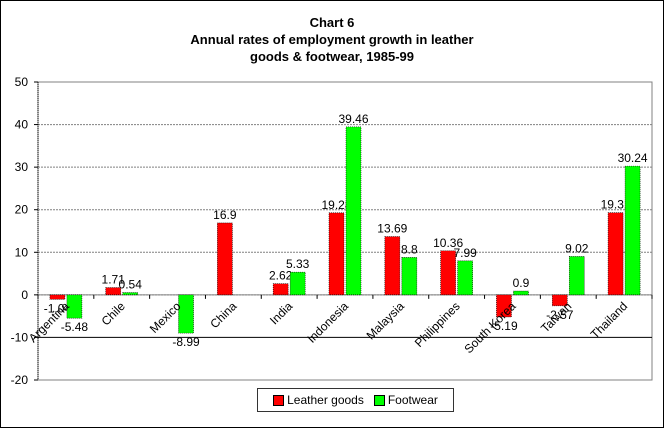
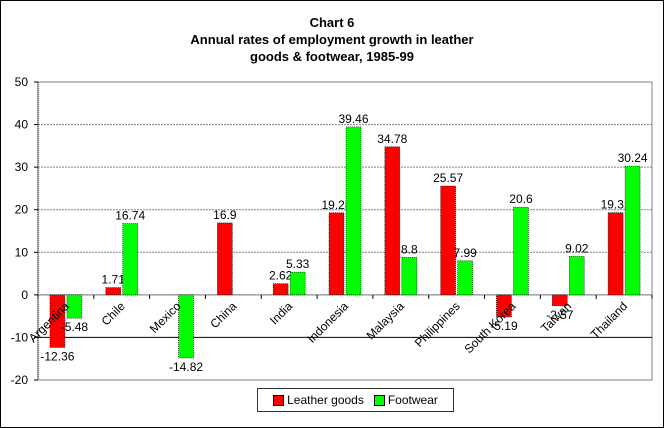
Leather goods/Argentina: -1.04 -> -12.36
Footwear/Chile: 0.54 -> 16.74
Footwear/Mexico: -8.99 -> -14.82
Leather goods/Malaysia: 13.69 -> 34.78
Leather goods/Philippines: 10.36 -> 25.57
Footwear/South Korea: 0.9 -> 20.6
